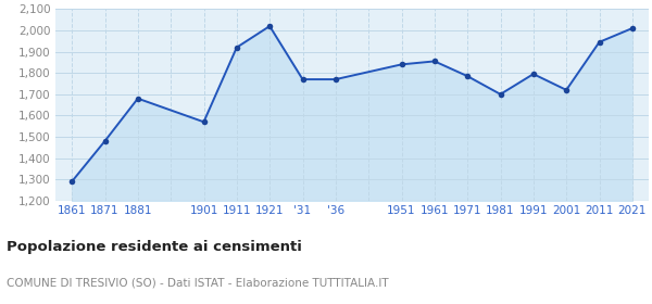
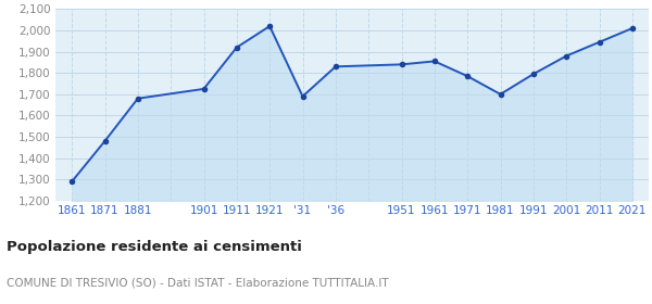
1901: 1,570 -> 1,720
'31: 1,770 -> 1,690
'36: 1,770 -> 1,830
2001: 1,720 -> 1,880
